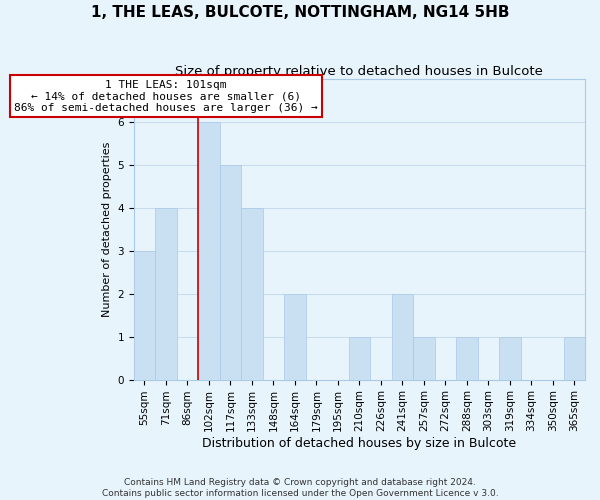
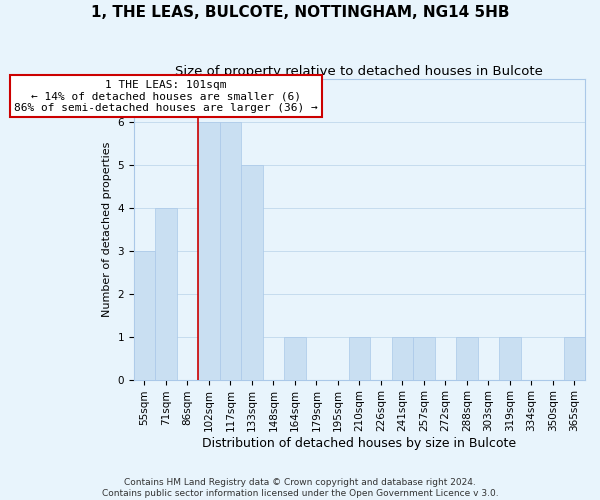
117sqm: 5 -> 6
133sqm: 4 -> 5
164sqm: 2 -> 1
241sqm: 2 -> 1
